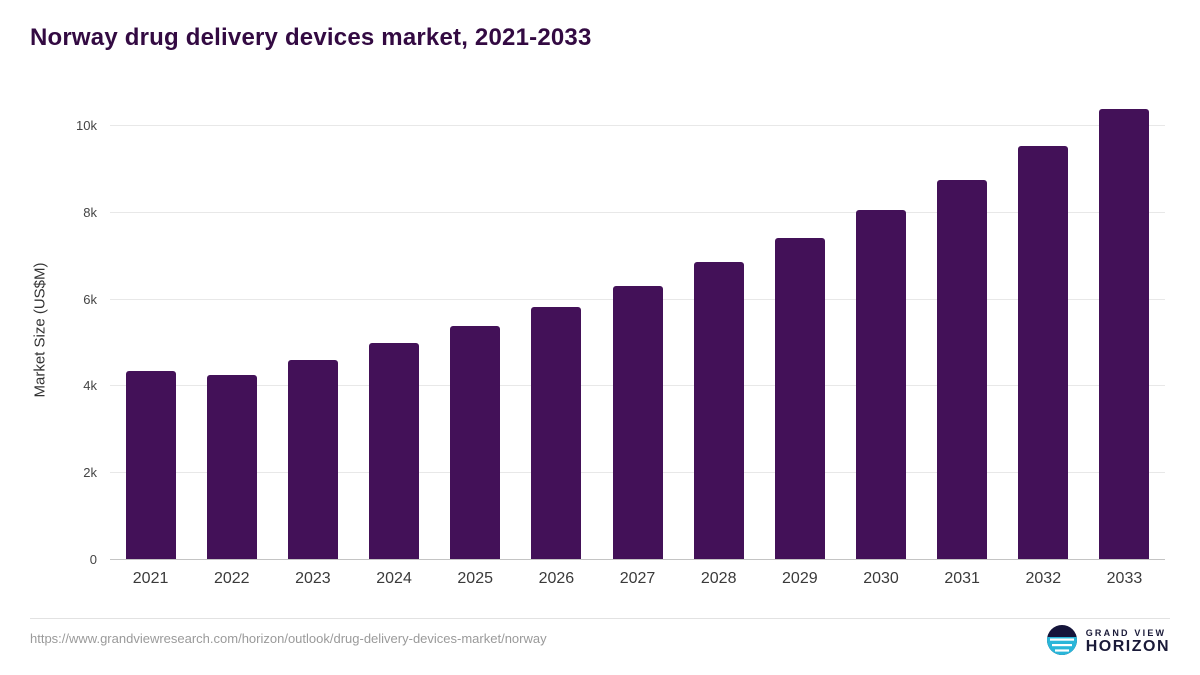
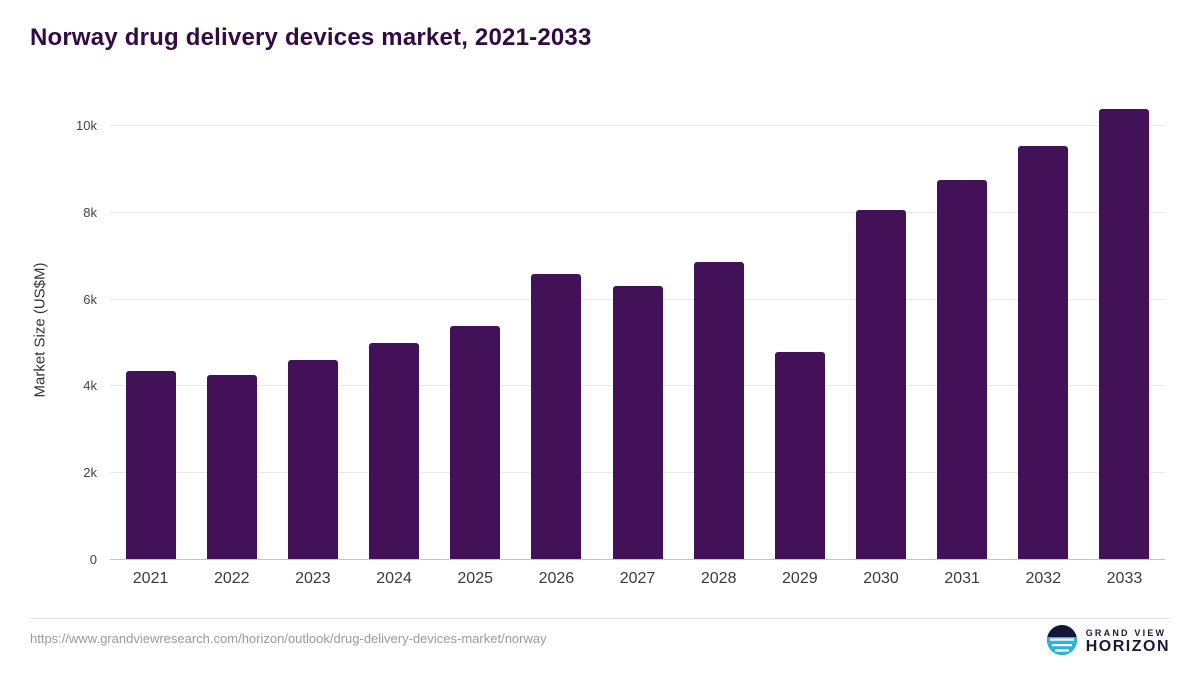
2026: 5.8k -> 6.6k
2029: 7.4k -> 4.8k
